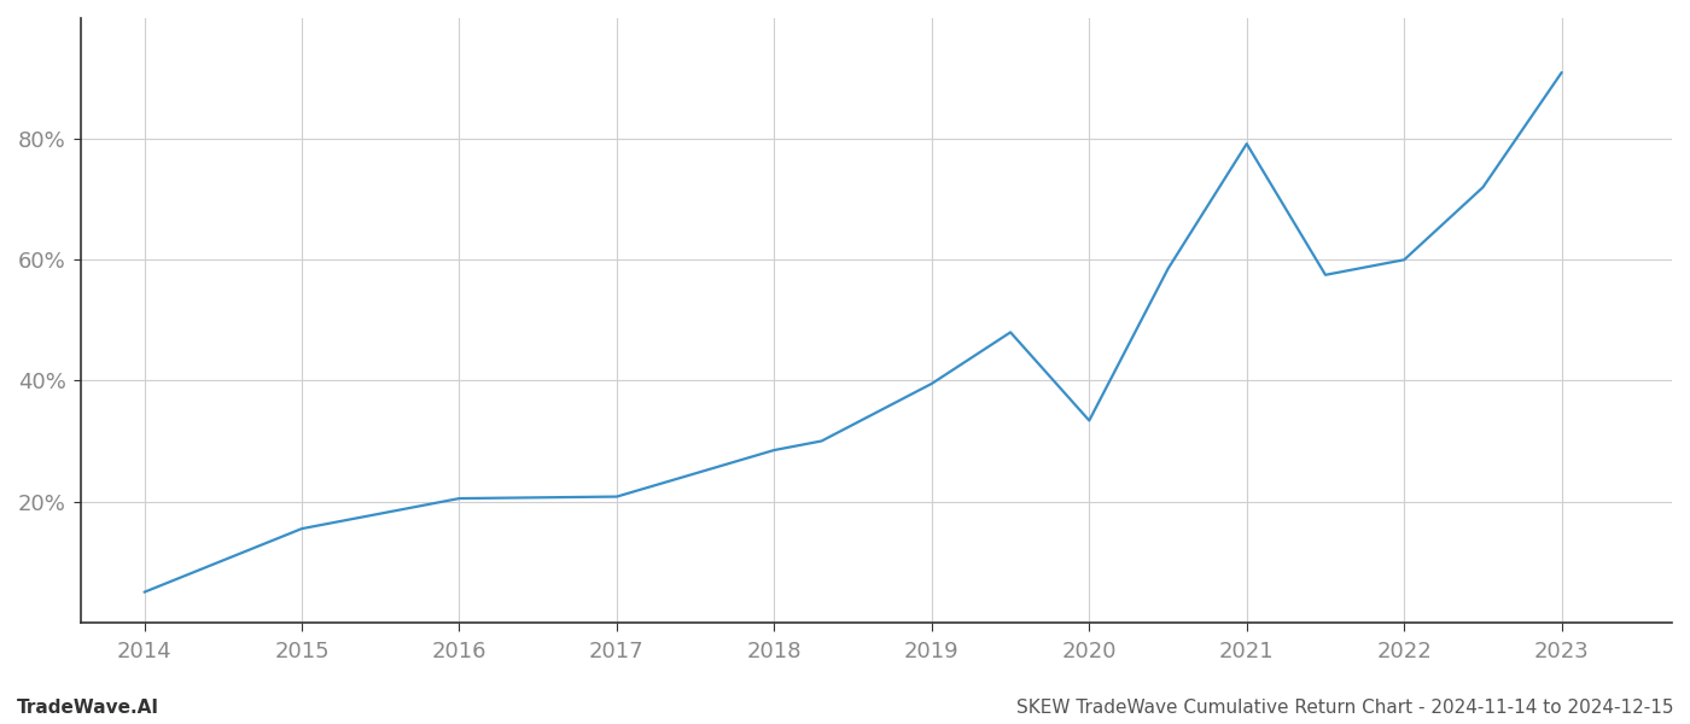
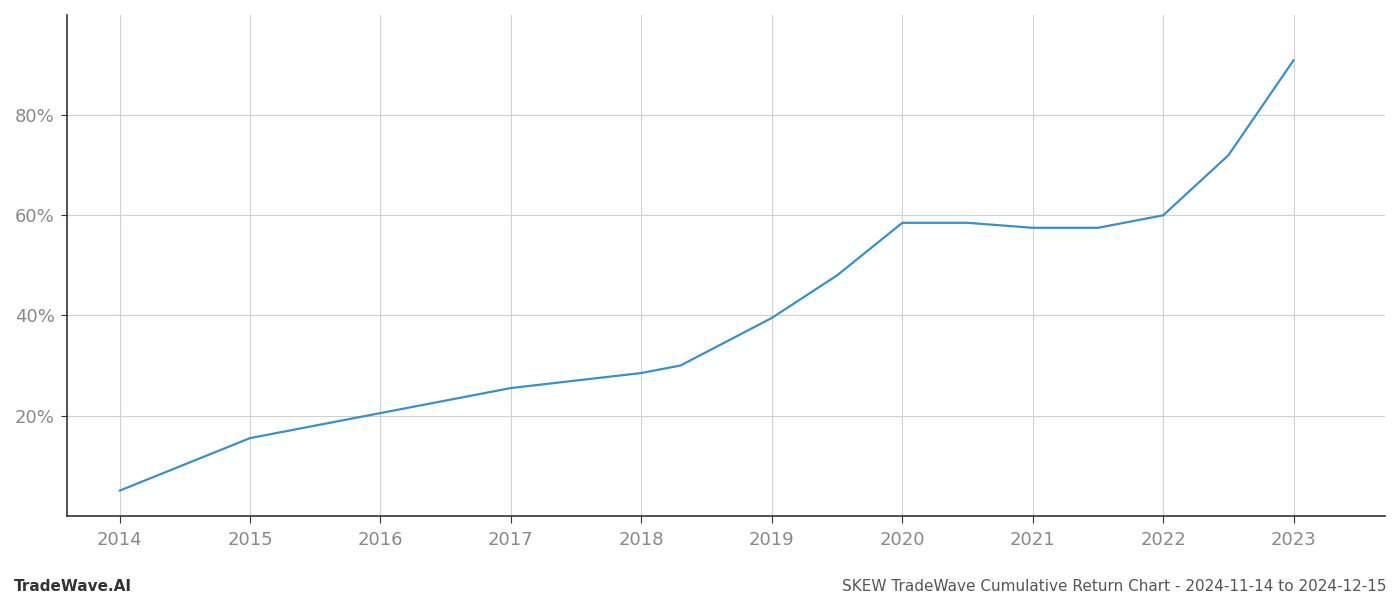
2017: 20.8% -> 25.5%
2020: 33.4% -> 58.5%
2021: 79.2% -> 57.5%
